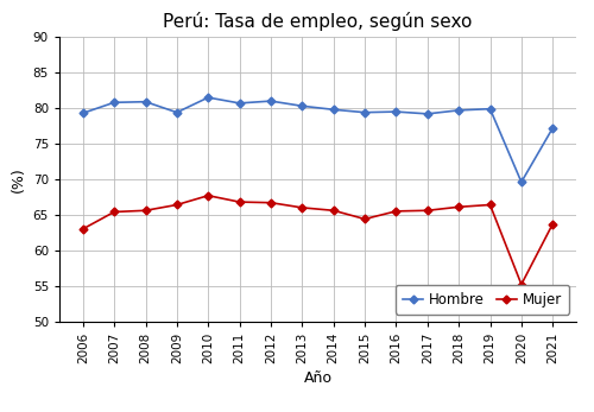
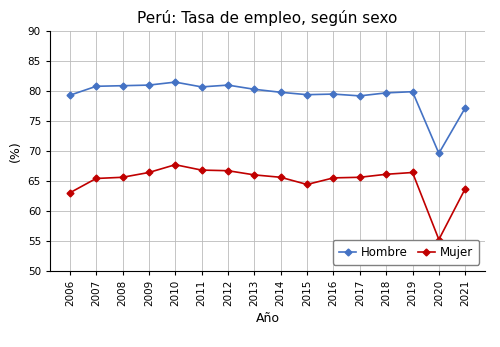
Hombre/2009: 79.4 -> 81.0
